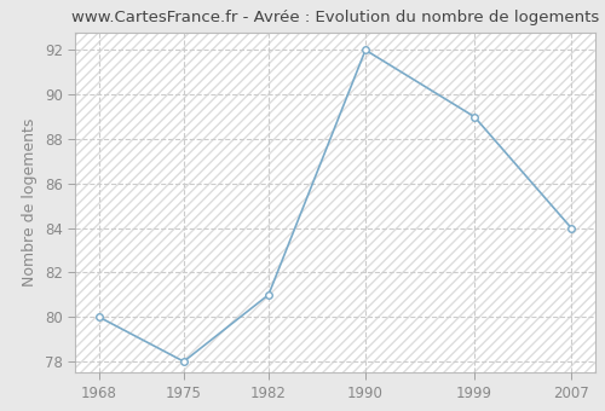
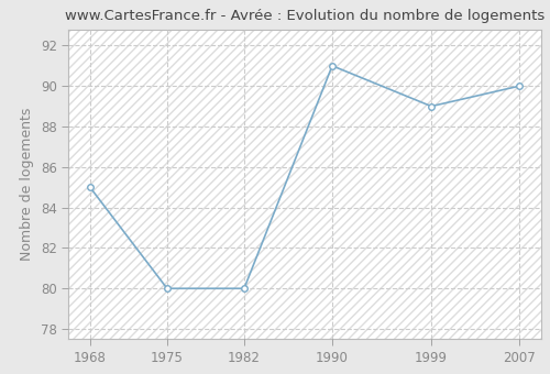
1968: 80 -> 85
1975: 78 -> 80
1982: 81 -> 80
1990: 92 -> 91
2007: 84 -> 90
